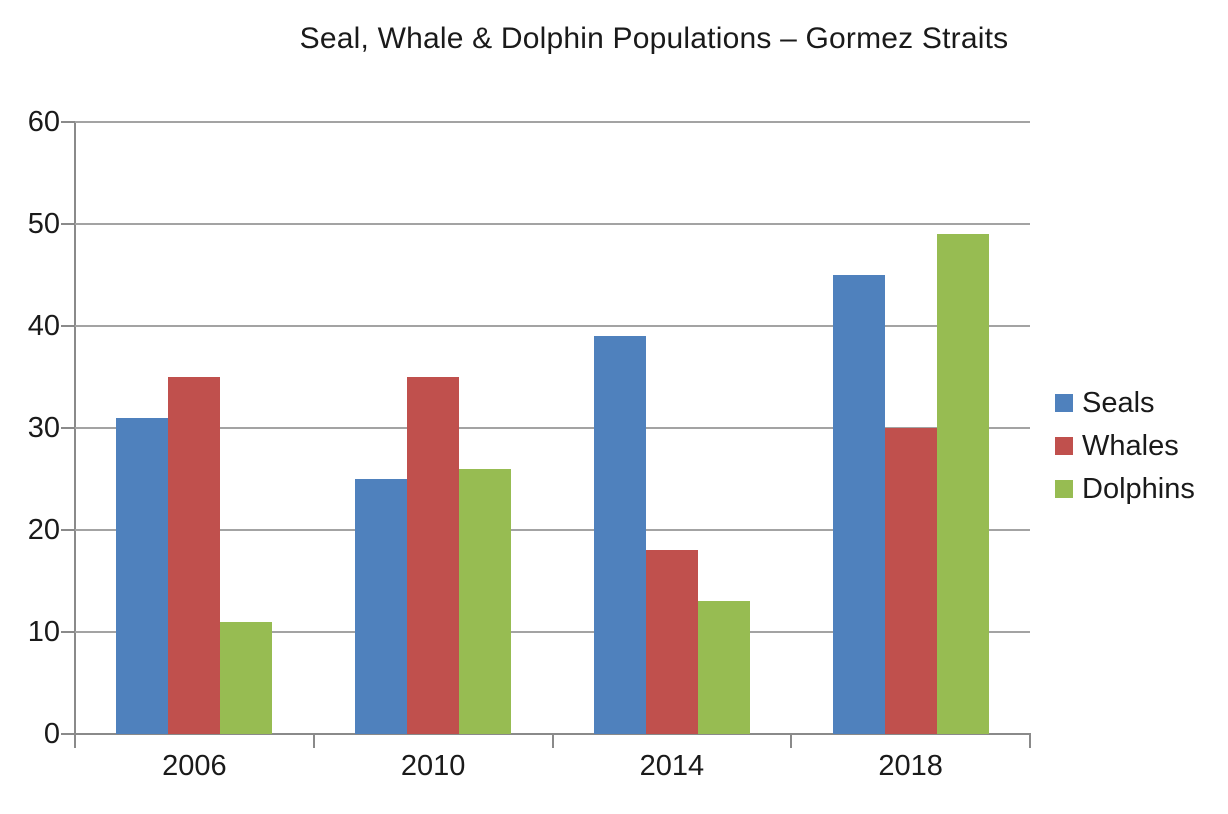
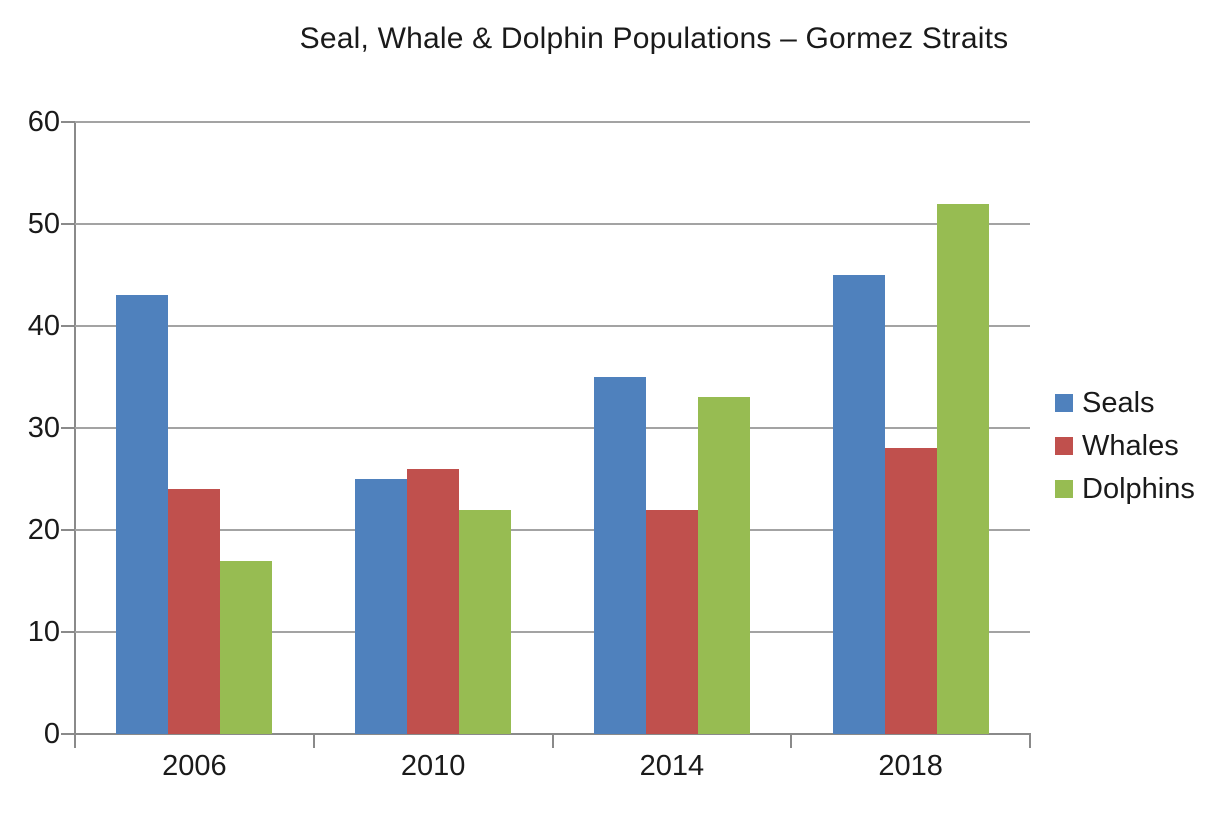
Seals/2006: 31 -> 43
Whales/2006: 35 -> 24
Dolphins/2006: 11 -> 17
Whales/2010: 35 -> 26
Dolphins/2010: 26 -> 22
Seals/2014: 39 -> 35
Whales/2014: 18 -> 22
Dolphins/2014: 13 -> 33
Whales/2018: 30 -> 28
Dolphins/2018: 49 -> 52
